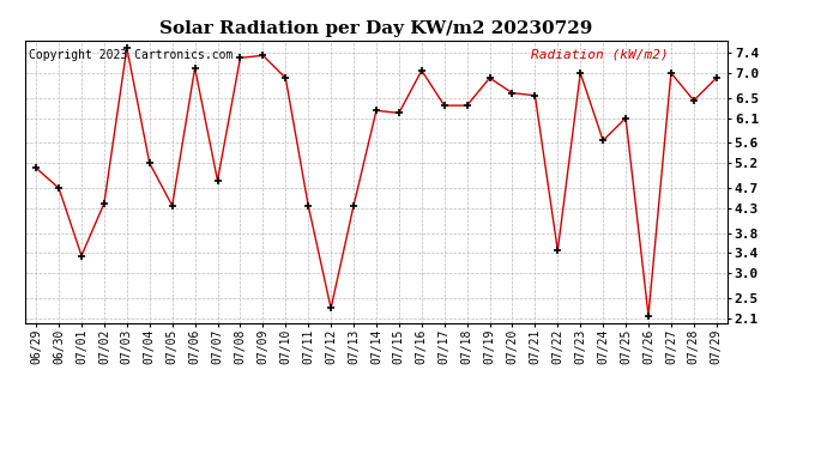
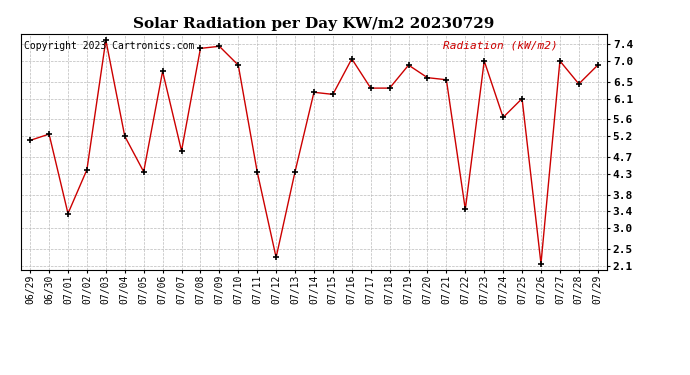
06/30: 4.70 -> 5.25
07/06: 7.10 -> 6.75
